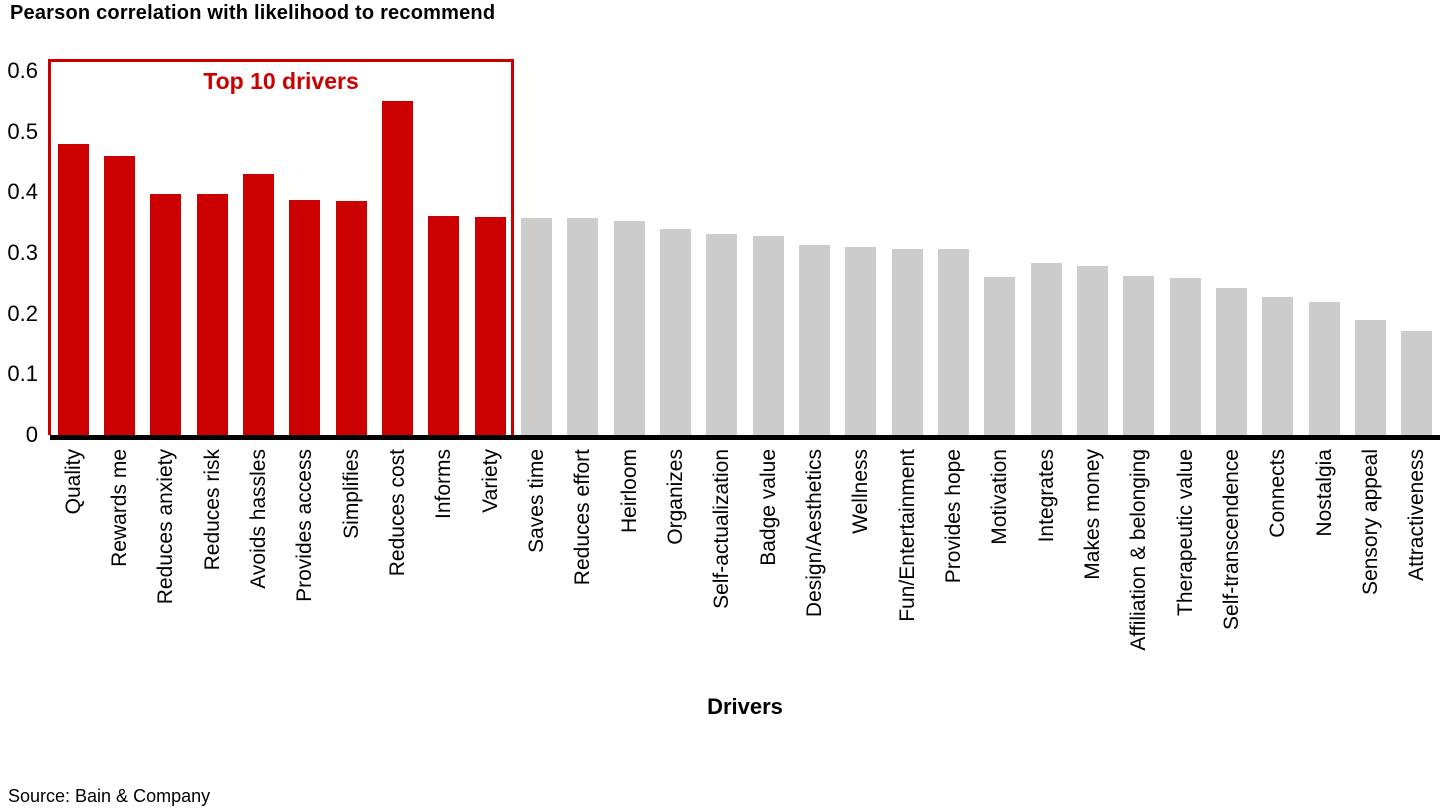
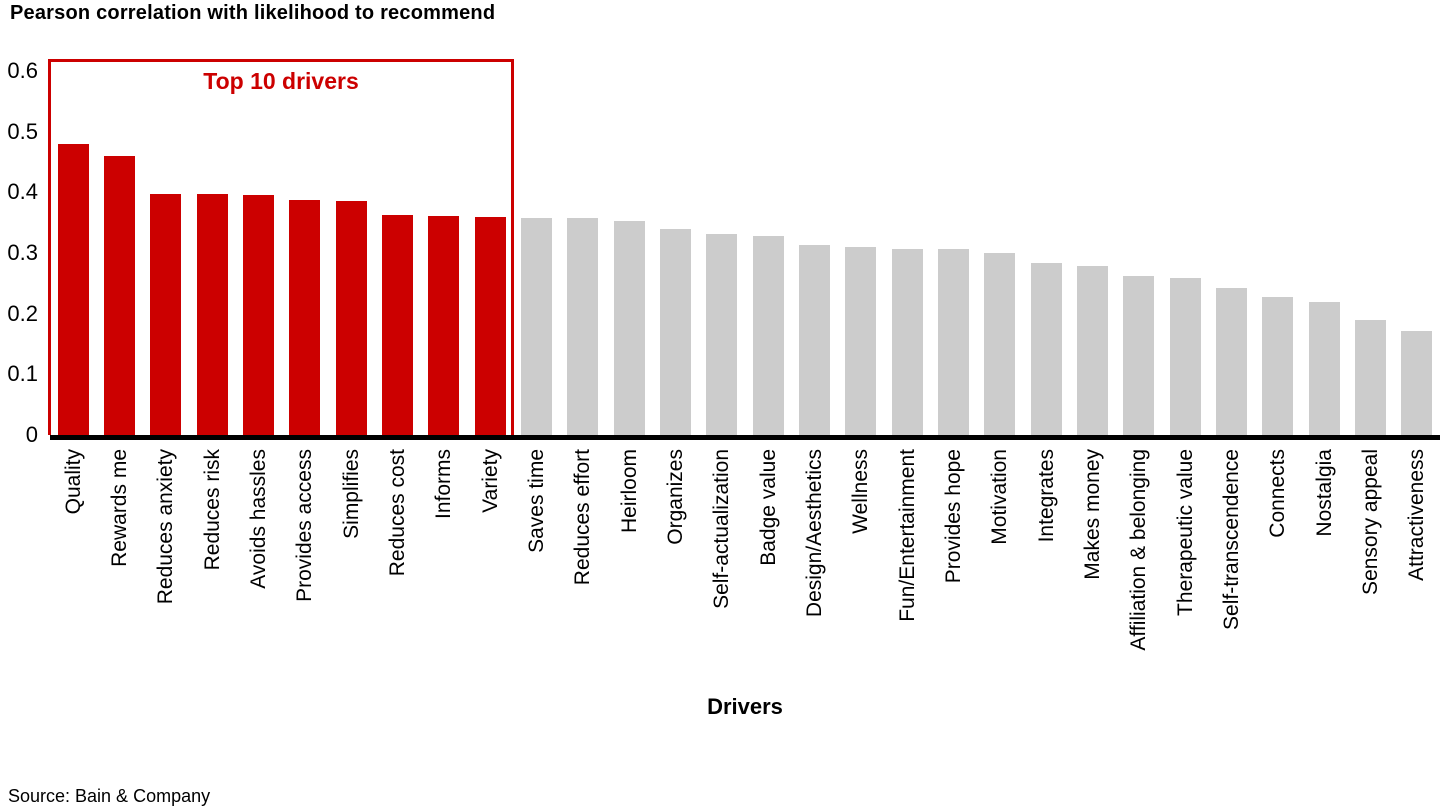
Avoids hassles: 0.43 -> 0.40
Reduces cost: 0.55 -> 0.36
Motivation: 0.26 -> 0.30
